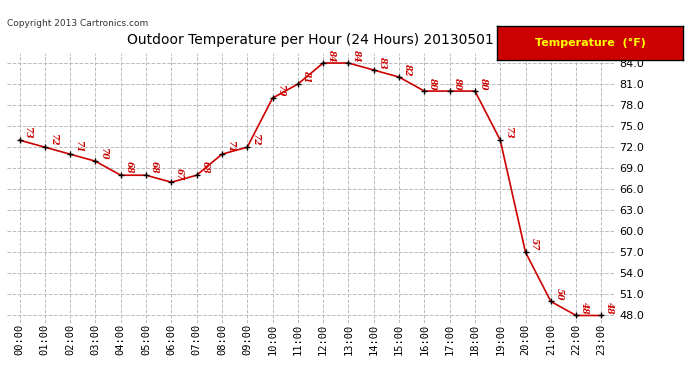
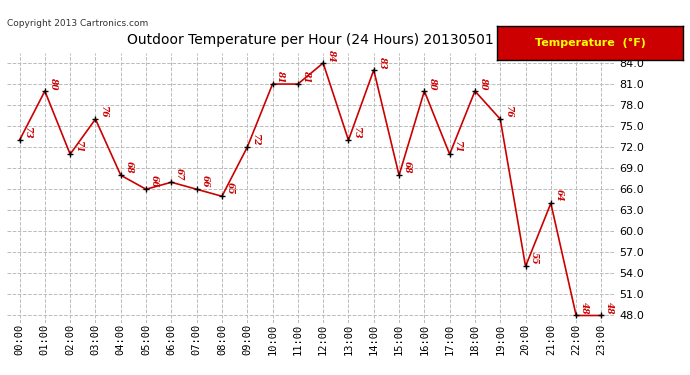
01:00: 72 -> 80
03:00: 70 -> 76
05:00: 68 -> 66
07:00: 68 -> 66
08:00: 71 -> 65
10:00: 79 -> 81
13:00: 84 -> 73
15:00: 82 -> 68
17:00: 80 -> 71
19:00: 73 -> 76
20:00: 57 -> 55
21:00: 50 -> 64
